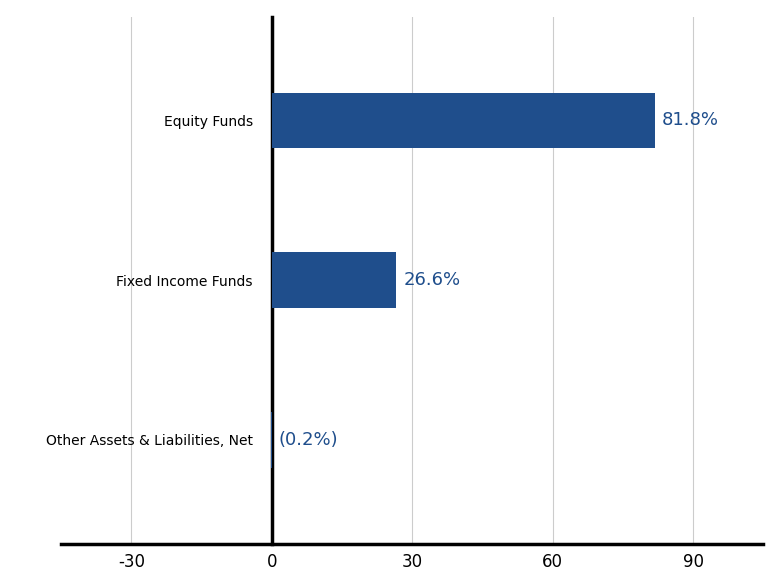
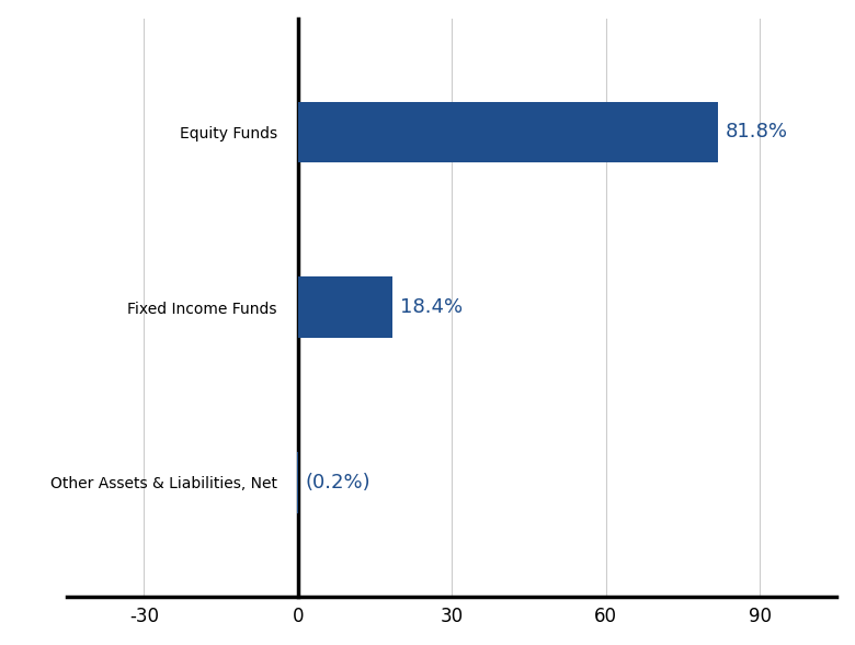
Fixed Income Funds: 26.6% -> 18.4%
